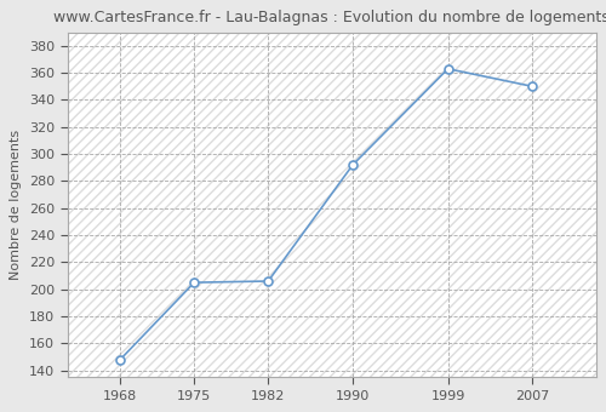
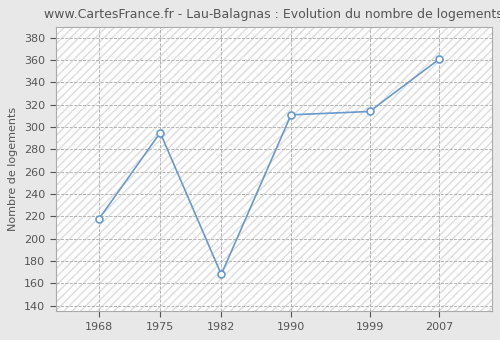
1968: 148 -> 218
1975: 205 -> 295
1982: 206 -> 168
1990: 292 -> 311
1999: 363 -> 314
2007: 350 -> 361
